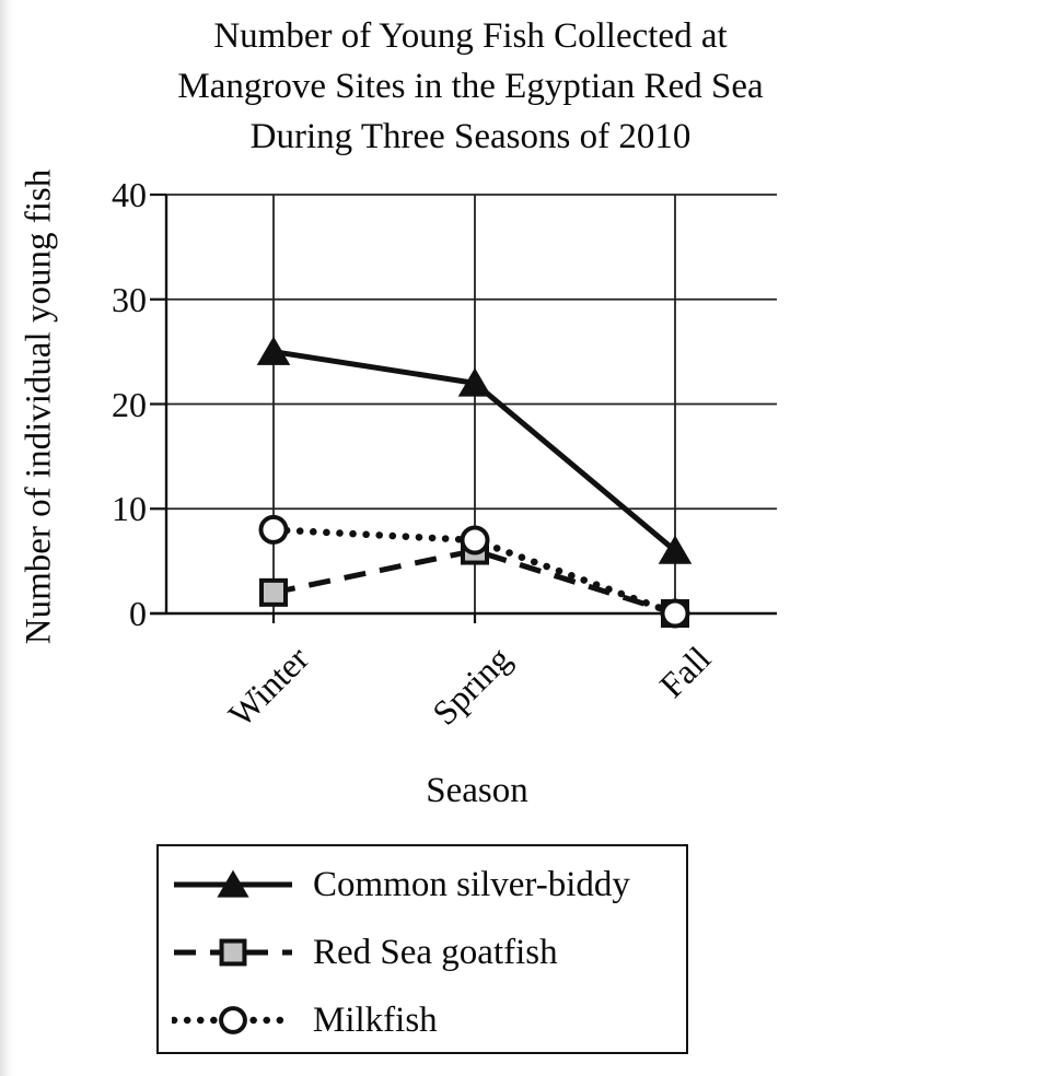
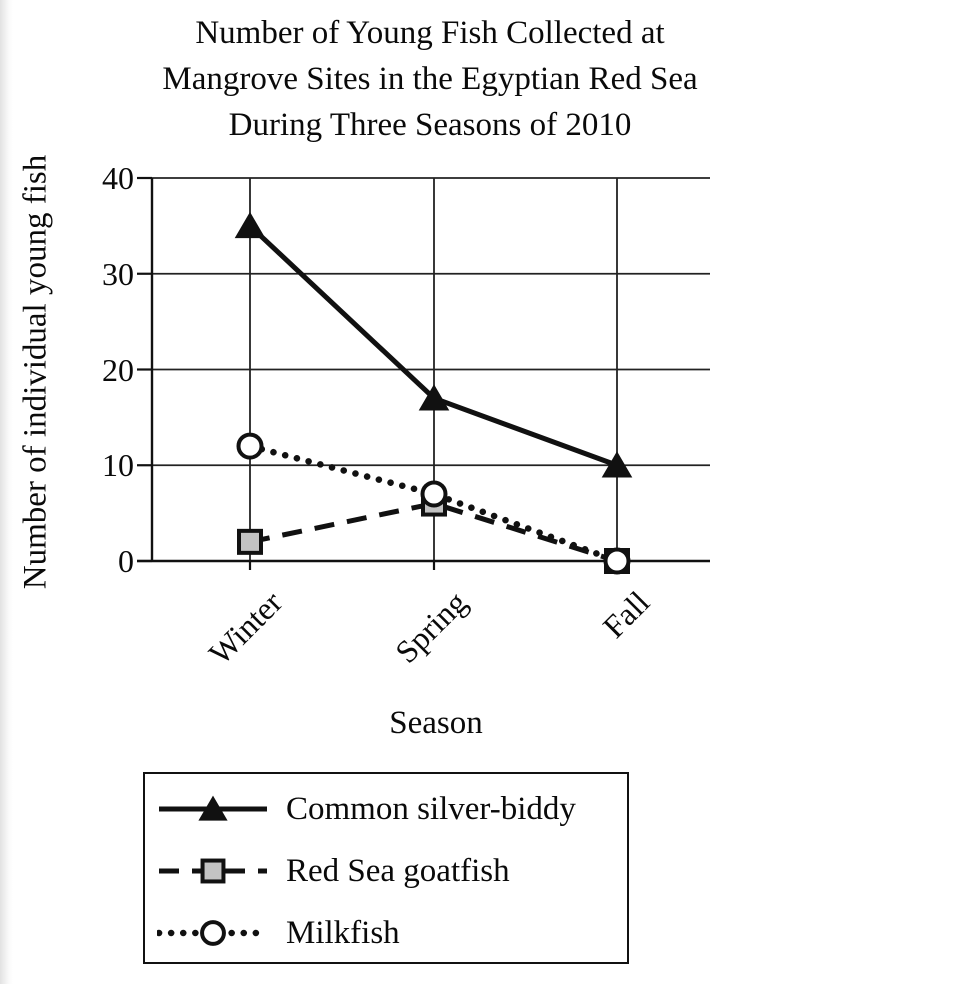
Common silver-biddy/Winter: 25 -> 35
Milkfish/Winter: 8 -> 12
Common silver-biddy/Spring: 22 -> 17
Common silver-biddy/Fall: 6 -> 10
